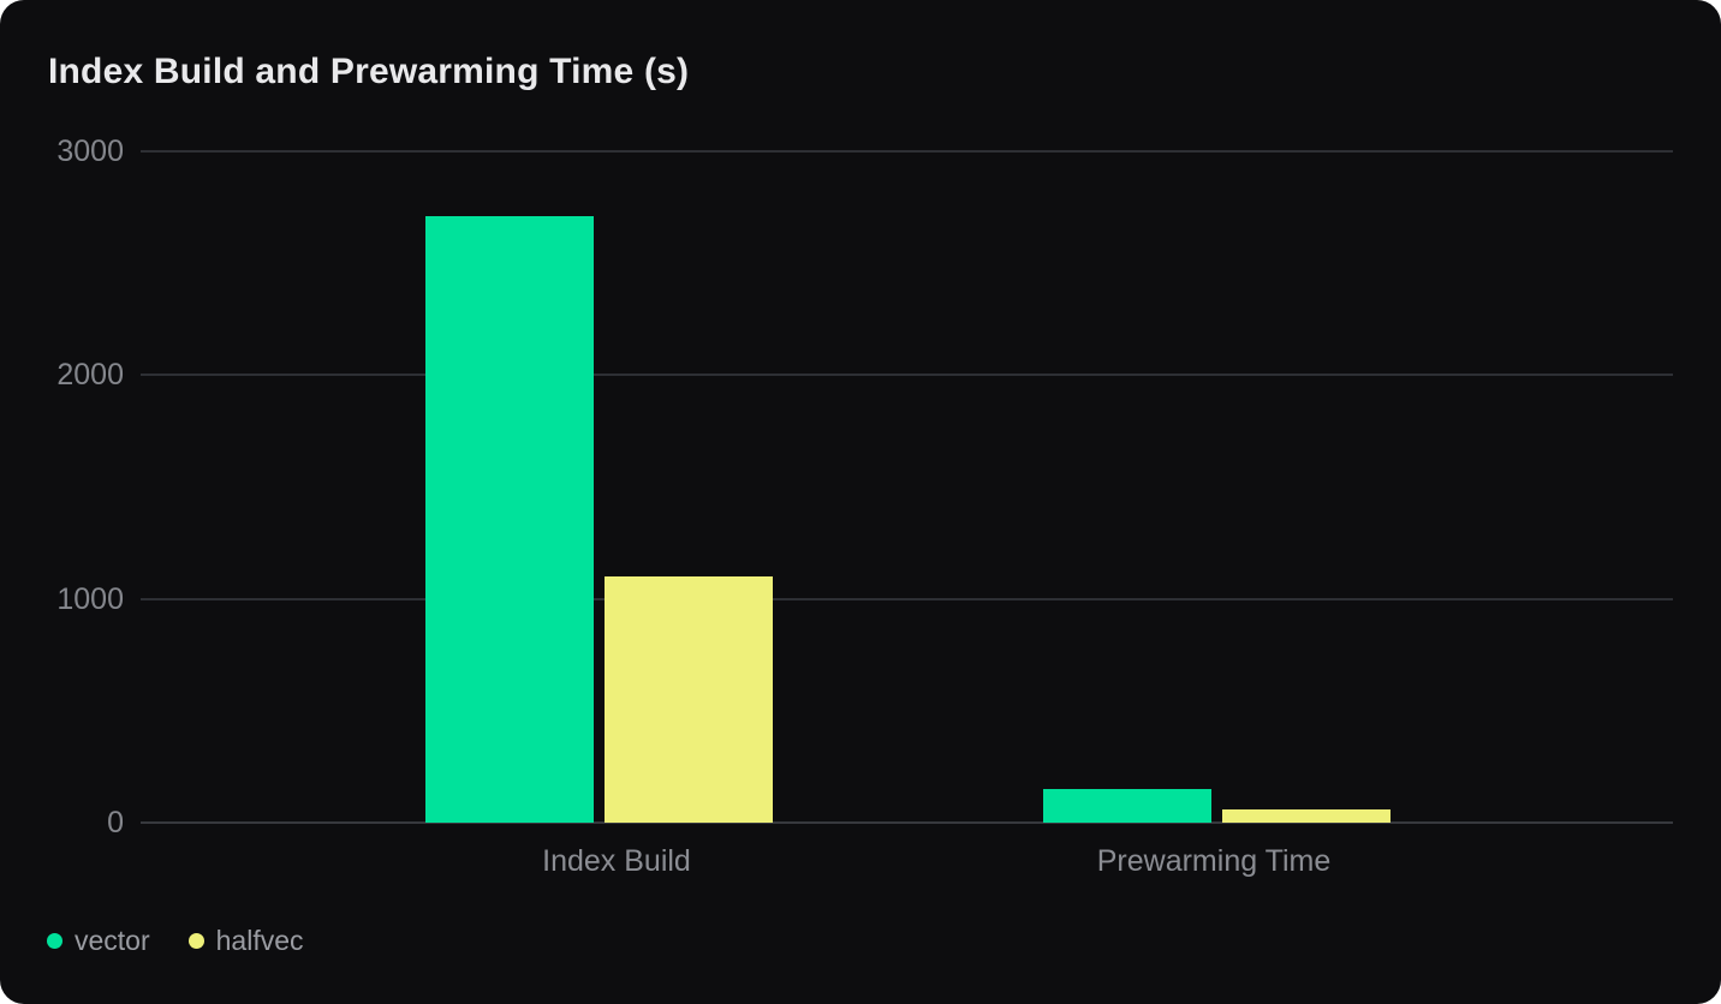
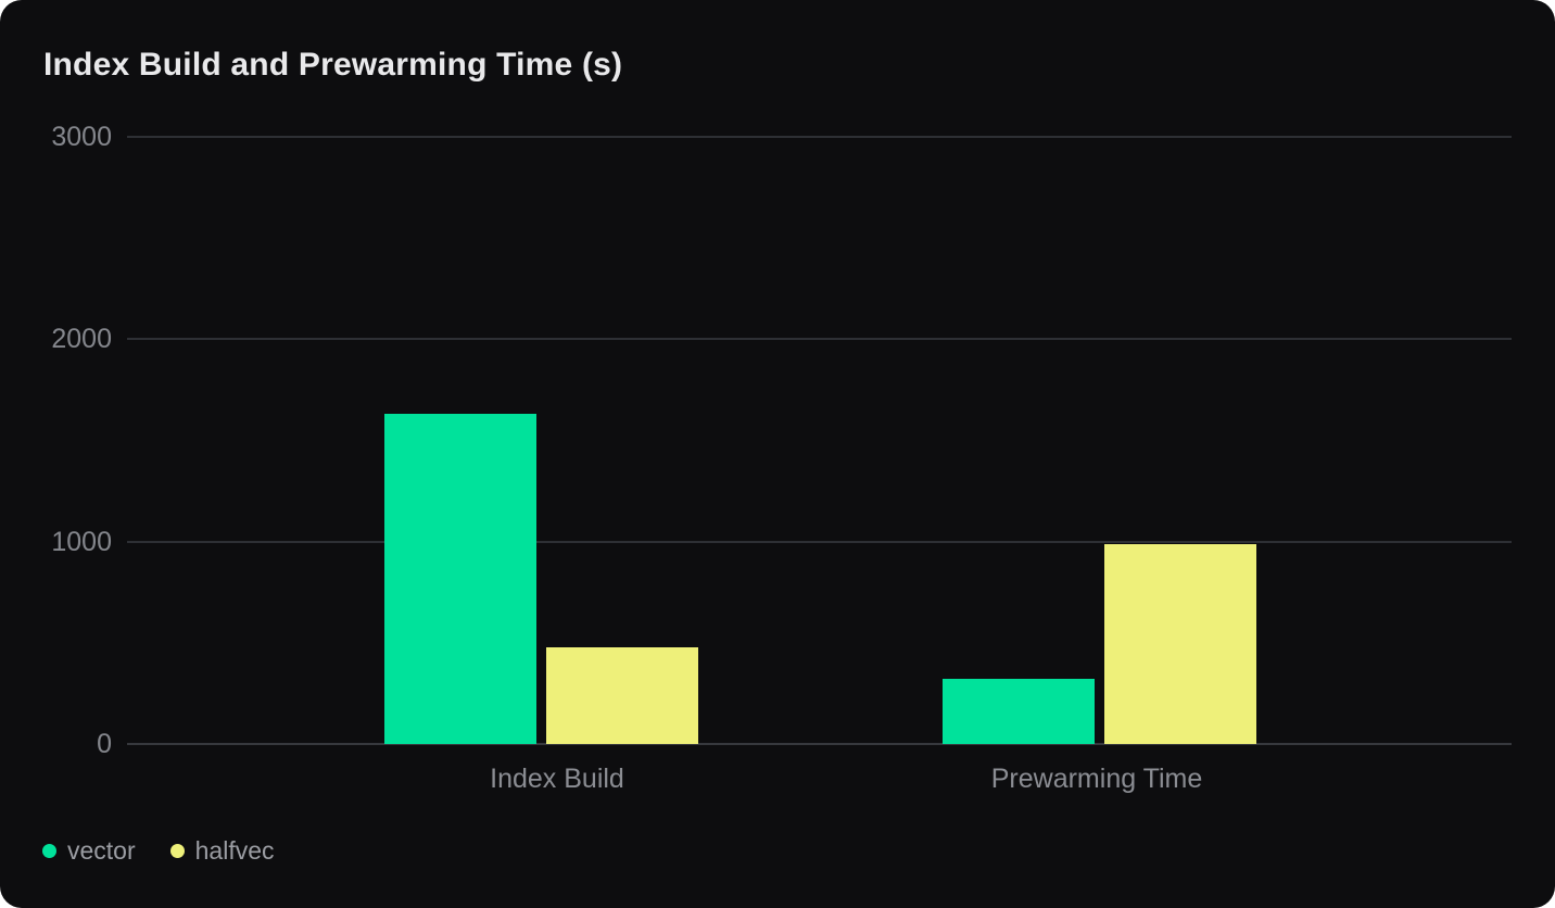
vector/Index Build: 2710 -> 1630
halfvec/Index Build: 1100 -> 480
vector/Prewarming Time: 150 -> 320
halfvec/Prewarming Time: 60 -> 990
